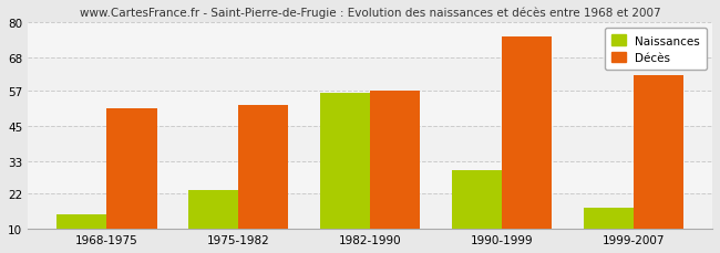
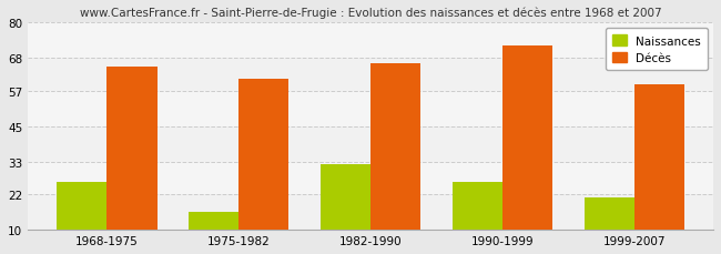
Naissances/1968-1975: 15 -> 26
Décès/1968-1975: 51 -> 65
Naissances/1975-1982: 23 -> 16
Décès/1975-1982: 52 -> 61
Naissances/1982-1990: 56 -> 32
Décès/1982-1990: 57 -> 66
Naissances/1990-1999: 30 -> 26
Décès/1990-1999: 75 -> 72
Naissances/1999-2007: 17 -> 21
Décès/1999-2007: 62 -> 59
